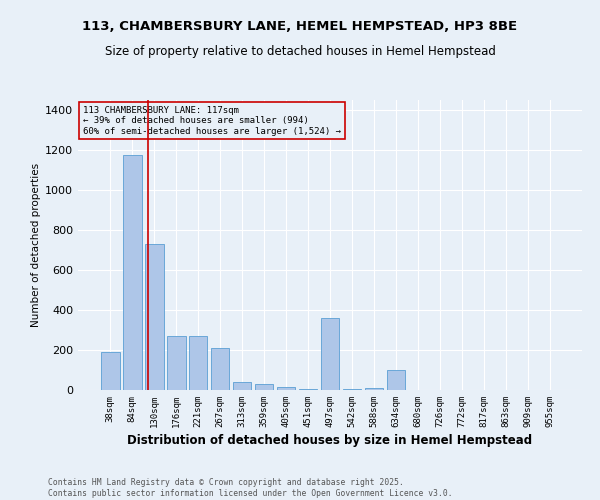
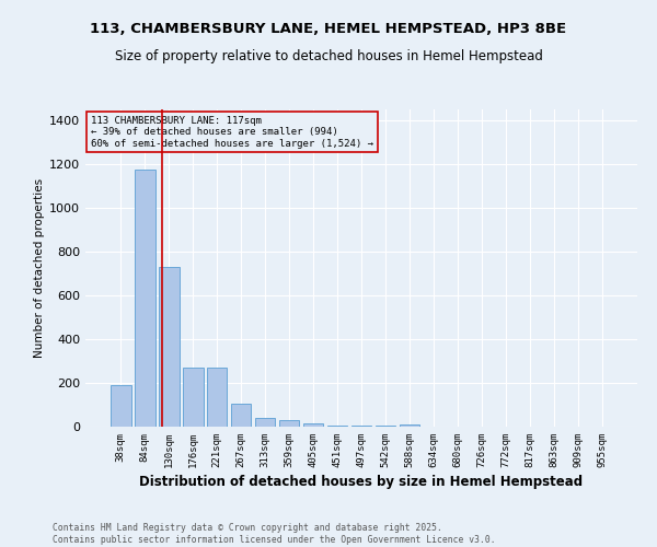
267sqm: 210 -> 100
497sqm: 360 -> 0
634sqm: 100 -> 0
